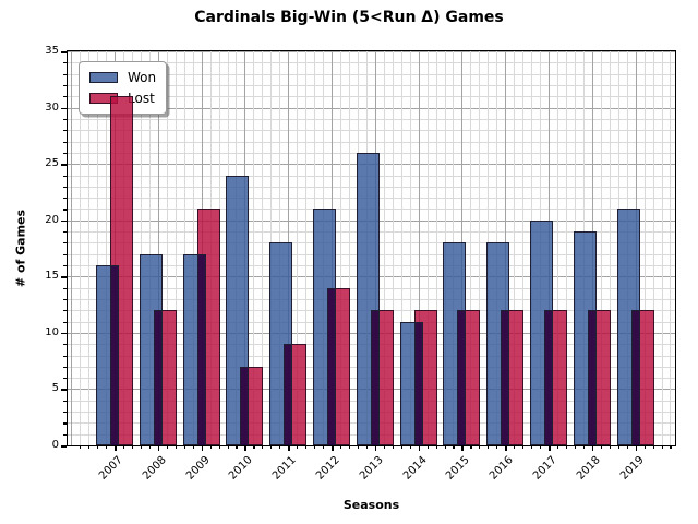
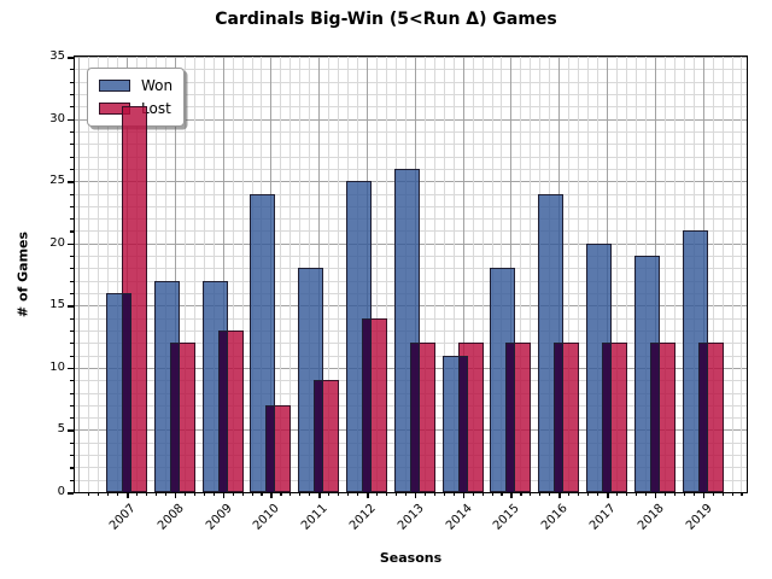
Lost/2009: 21 -> 13
Won/2012: 21 -> 25
Won/2016: 18 -> 24
